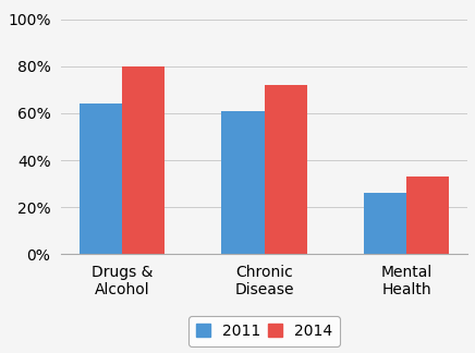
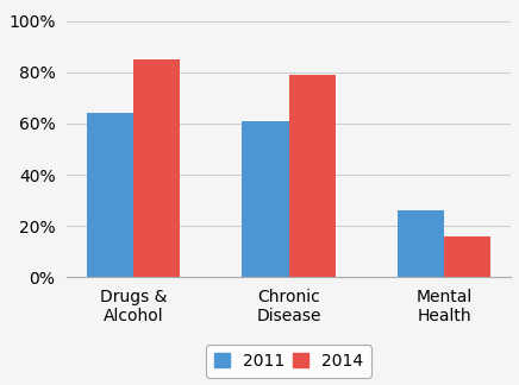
2014/Drugs & Alcohol: 80% -> 85%
2014/Chronic Disease: 72% -> 79%
2014/Mental Health: 33% -> 16%
